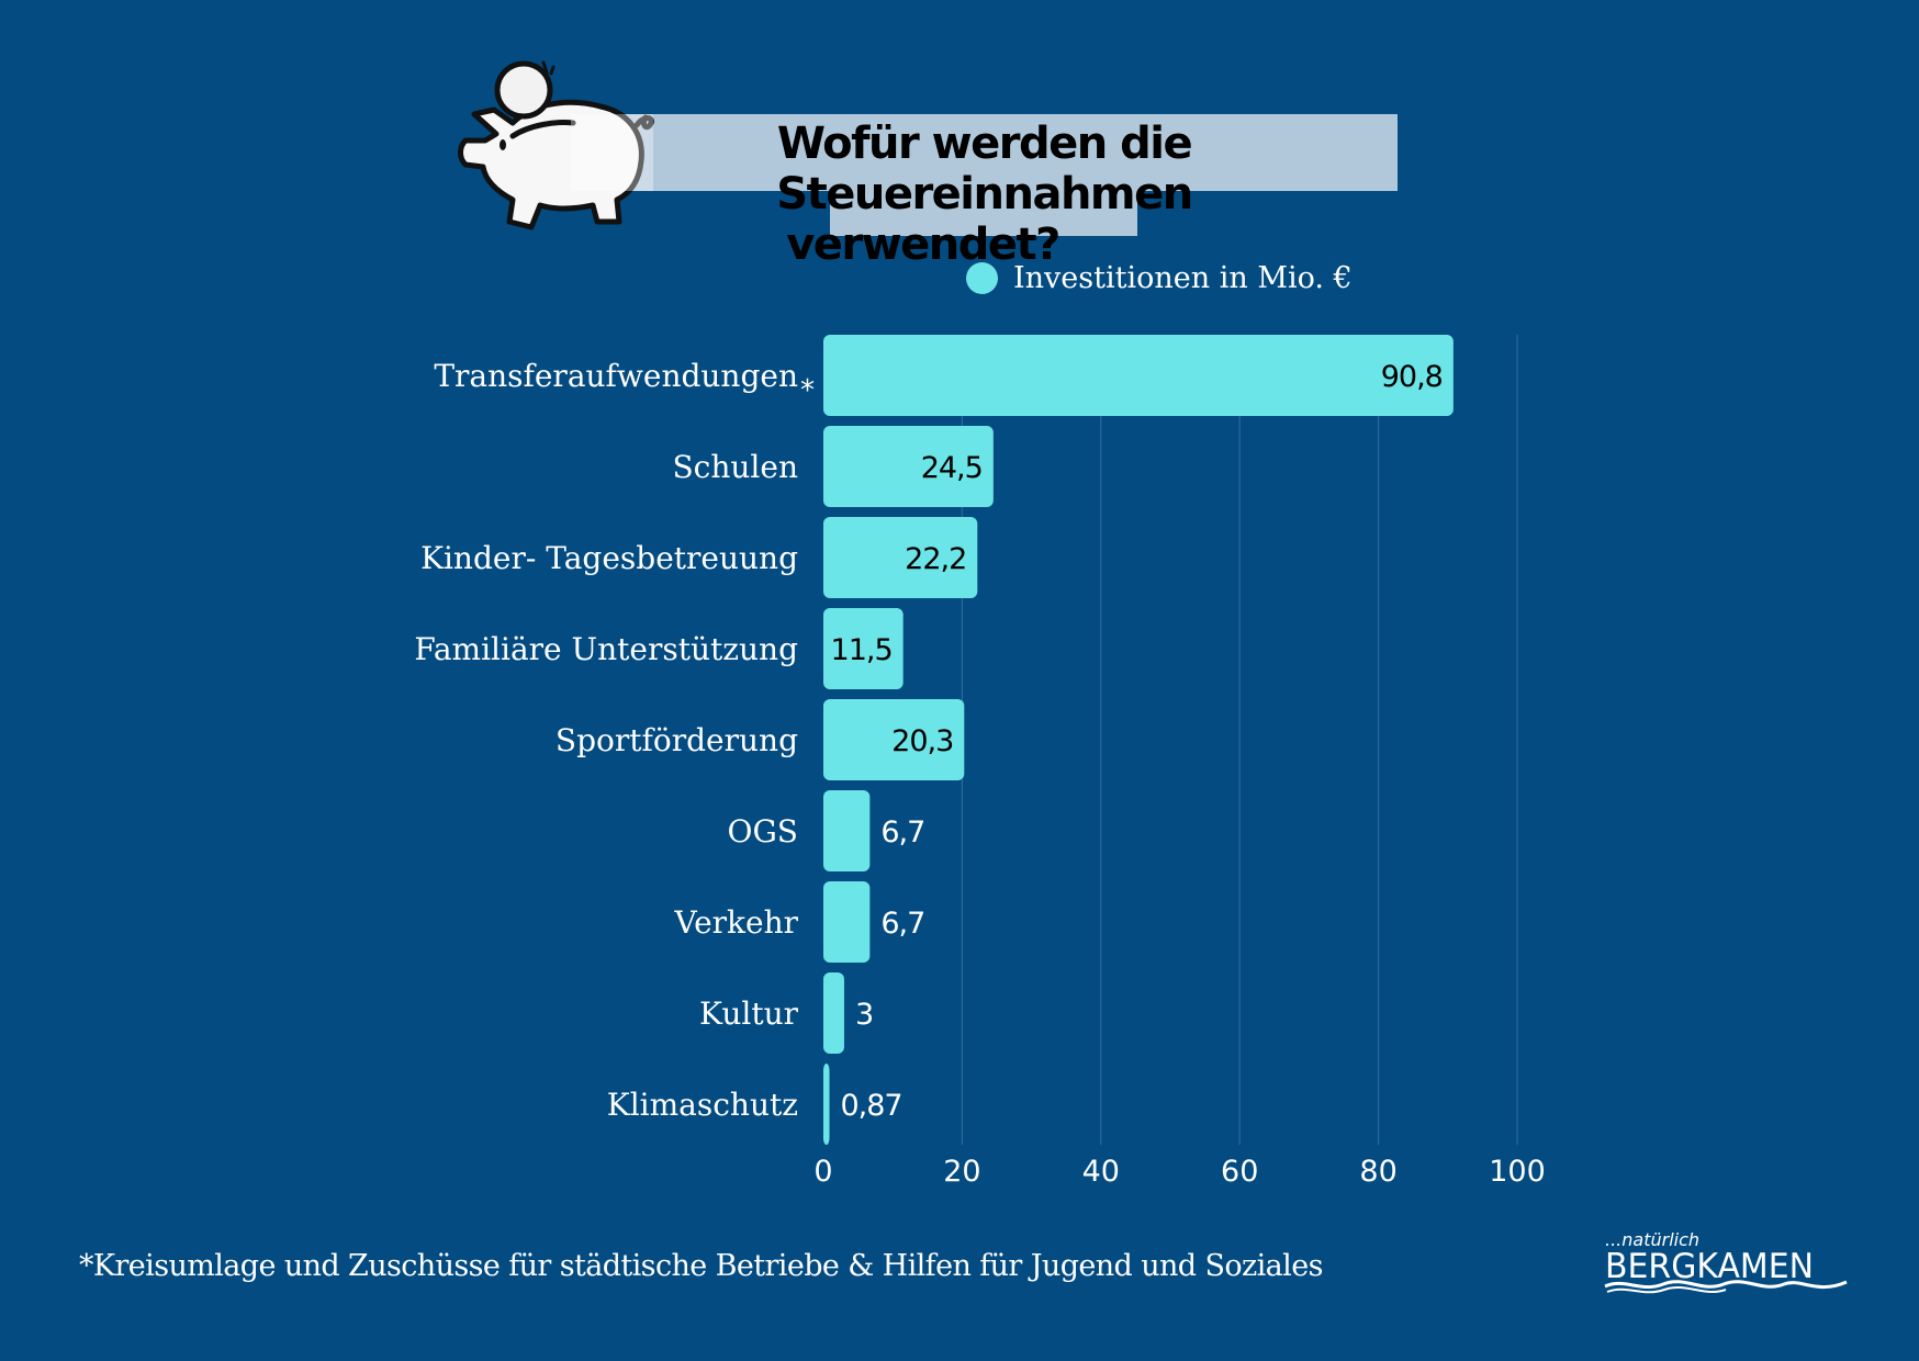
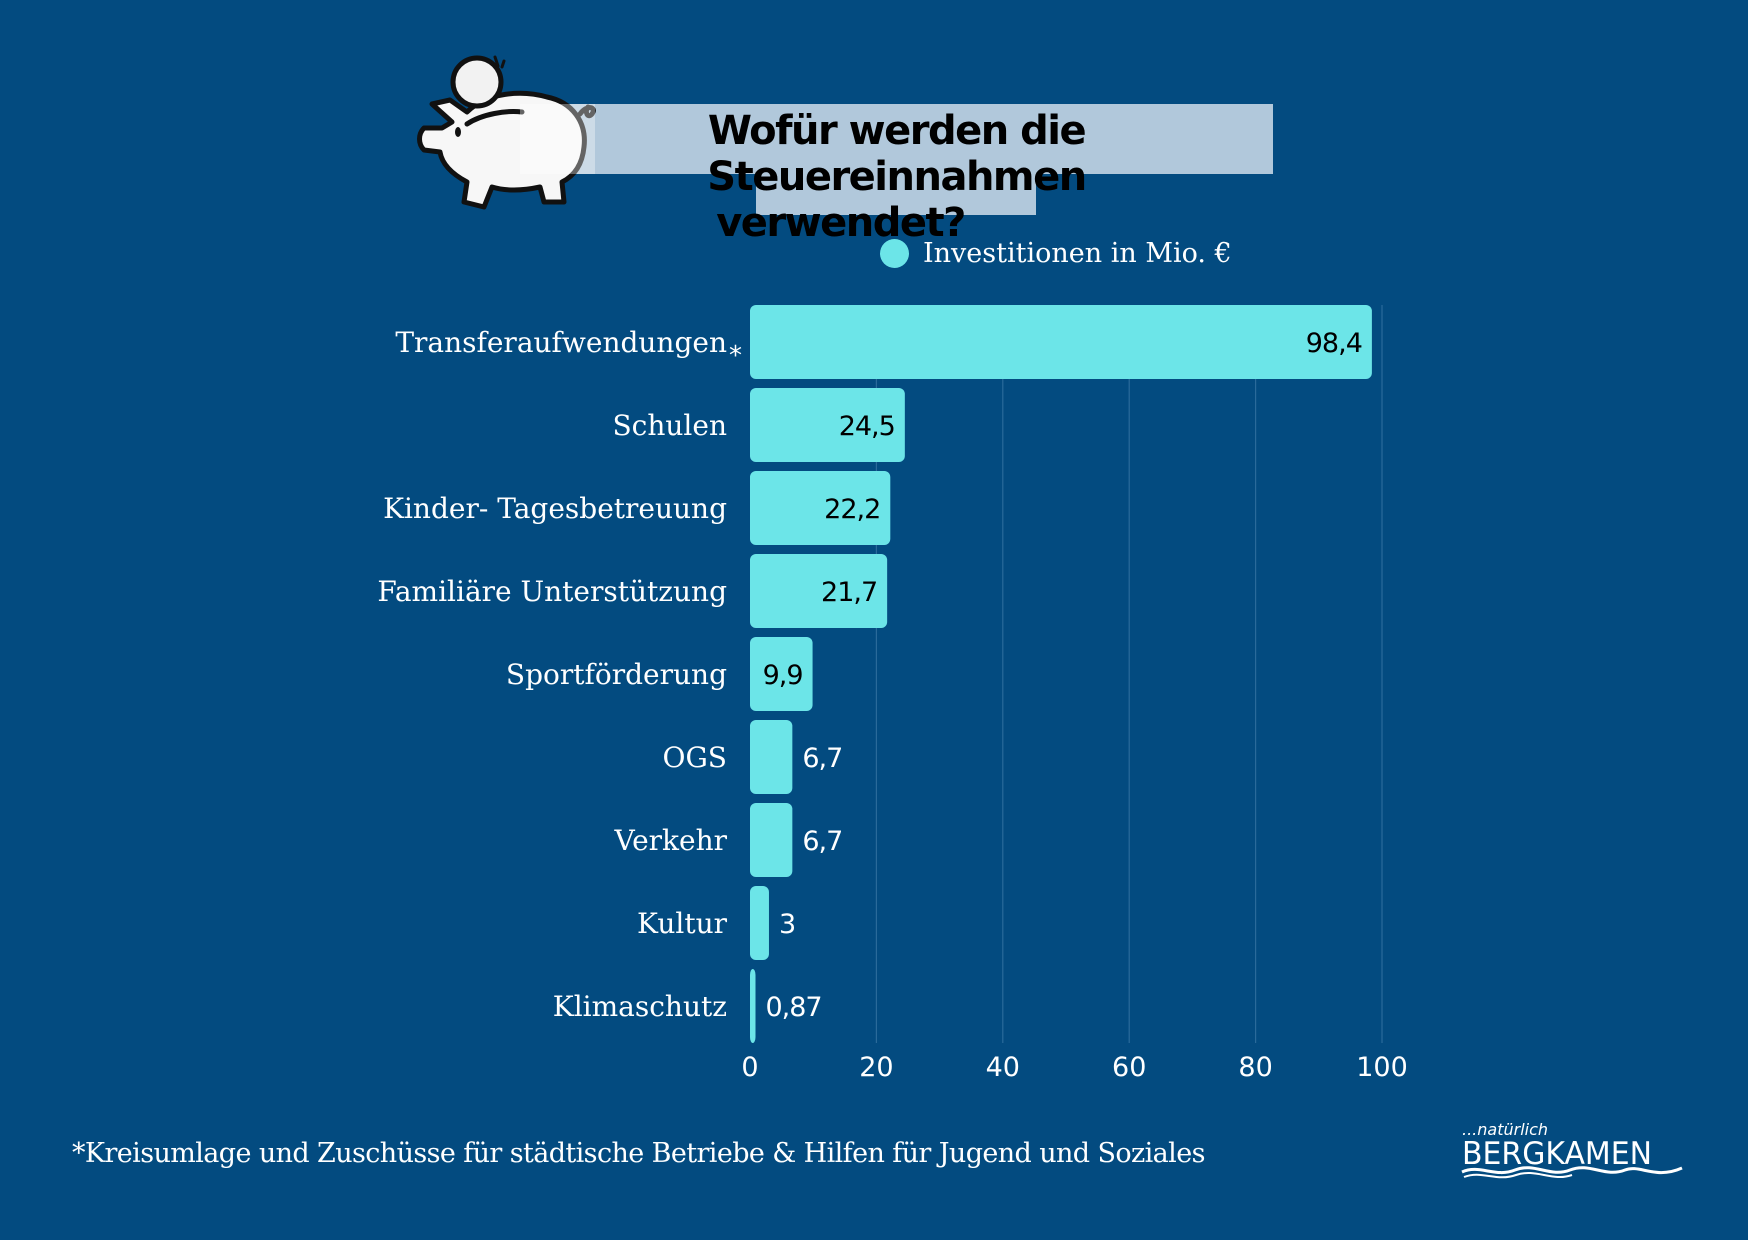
Transferaufwendungen*: 90,8 -> 98,4
Familiäre Unterstützung: 11,5 -> 21,7
Sportförderung: 20,3 -> 9,9
